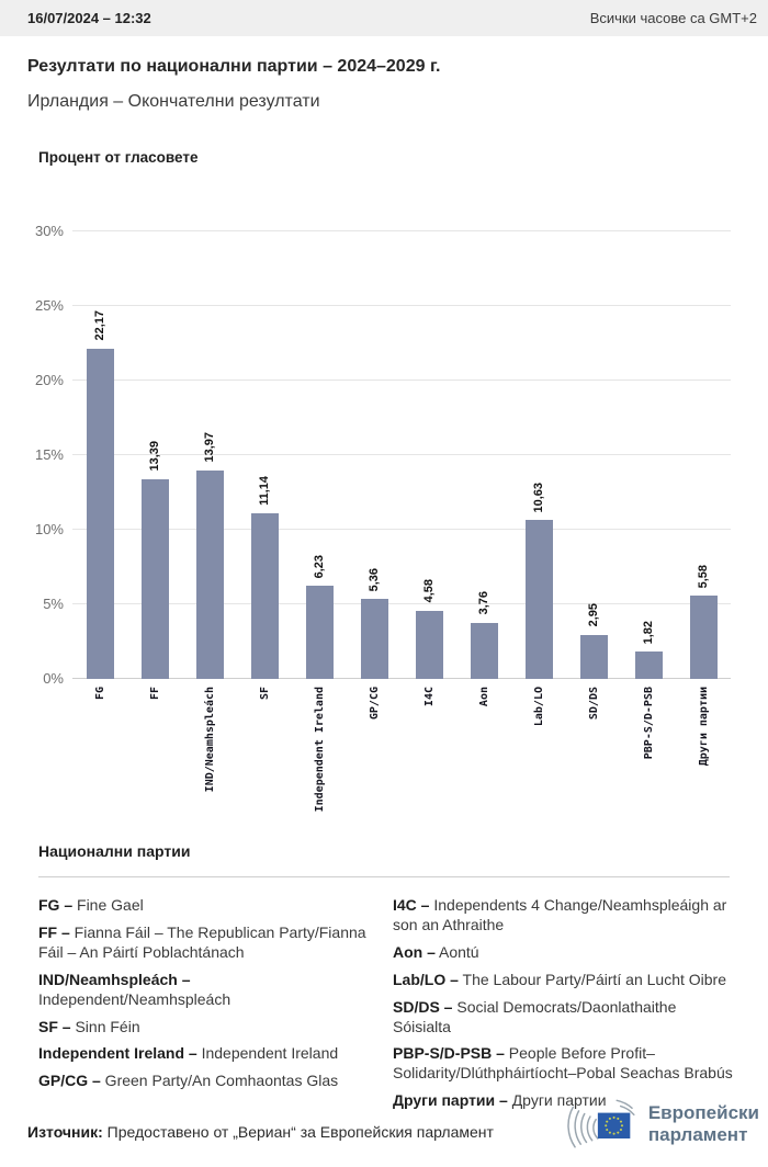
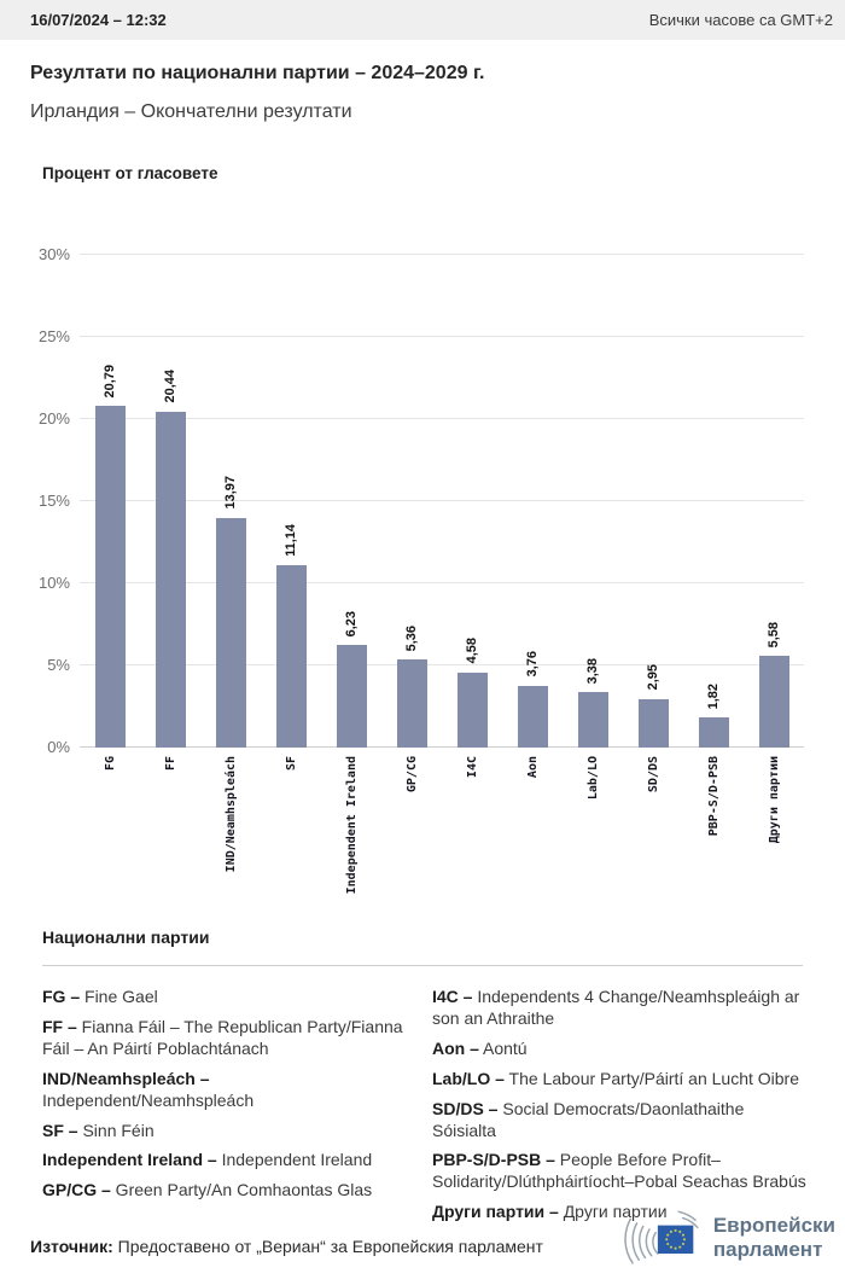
FG: 22,17 -> 20,79
FF: 13,39 -> 20,44
Lab/LO: 10,63 -> 3,38
